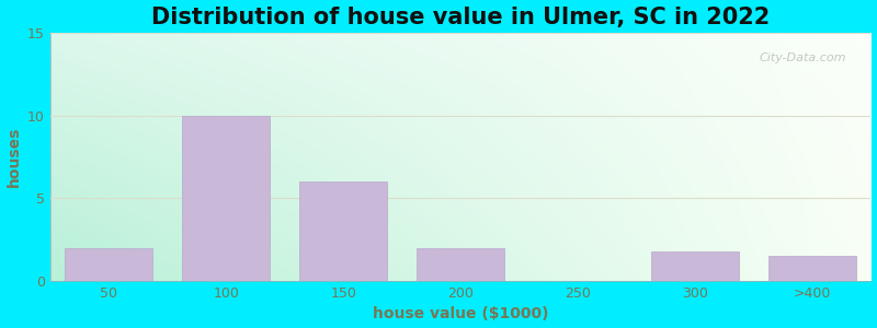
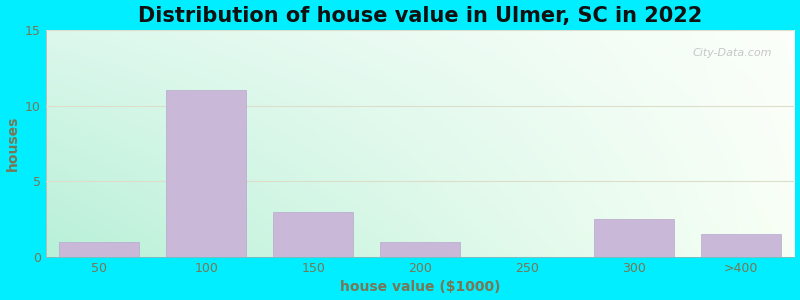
50: 2.0 -> 1.0
100: 10.0 -> 11.0
150: 6.0 -> 3.0
200: 2.0 -> 1.0
300: 1.8 -> 2.5
